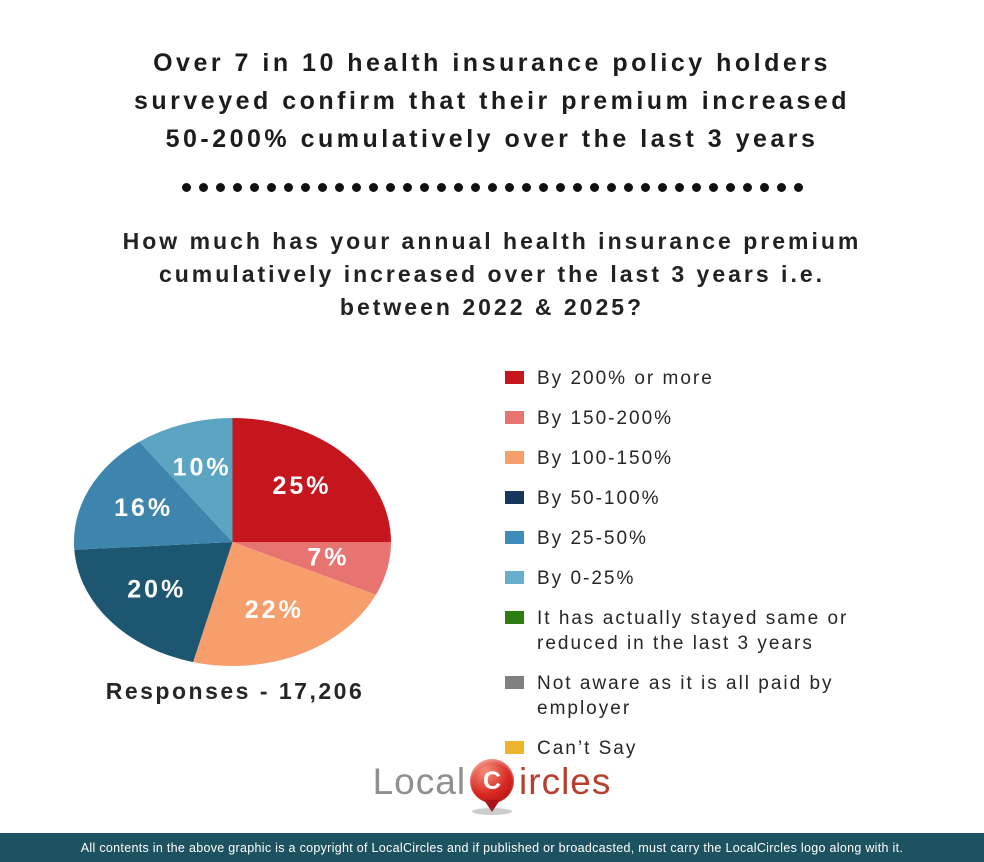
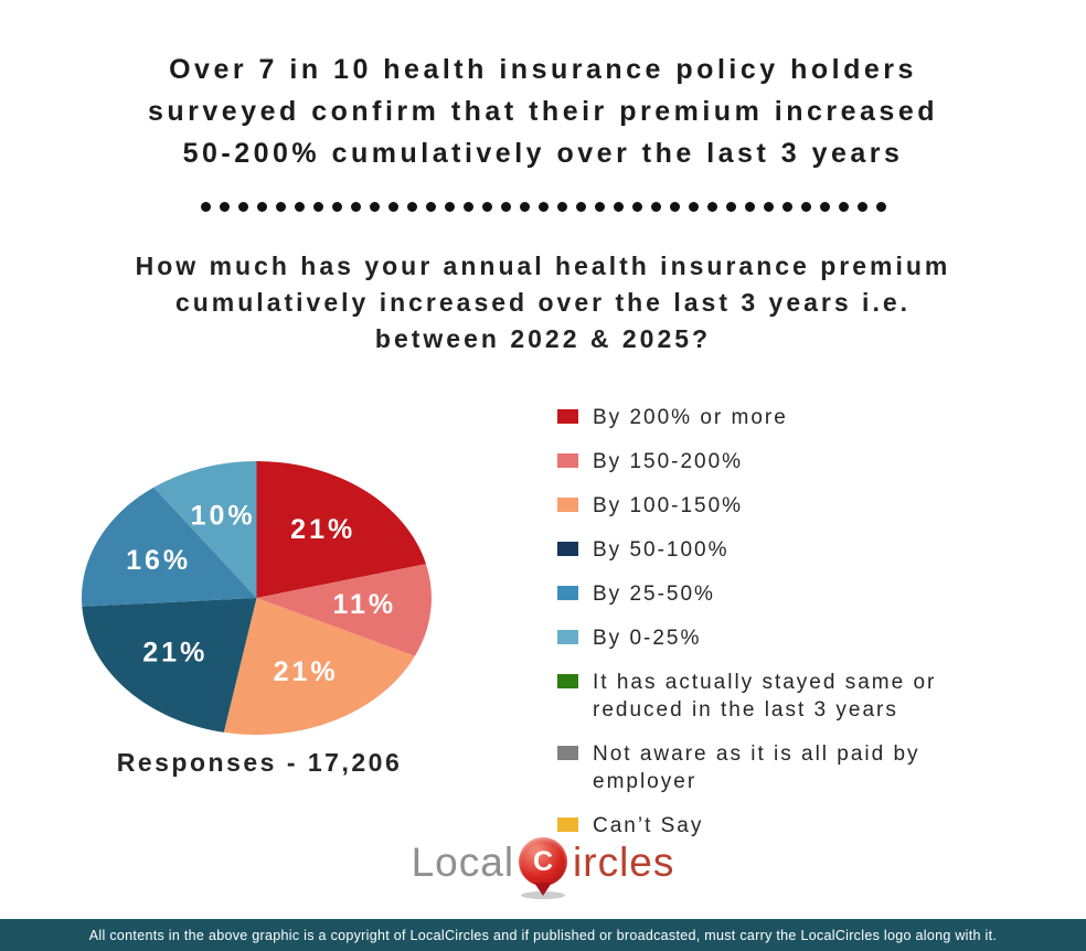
By 200% or more: 25% -> 21%
By 150-200%: 7% -> 11%
By 100-150%: 22% -> 21%
By 50-100%: 20% -> 21%
